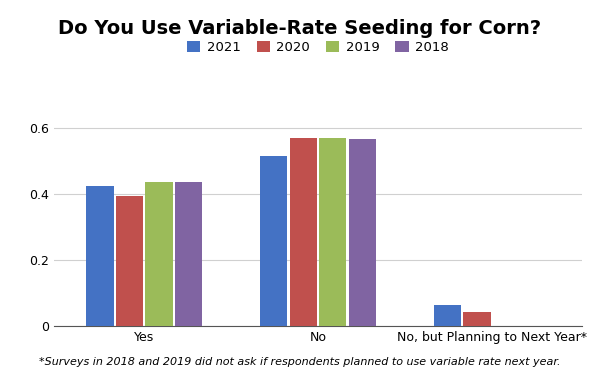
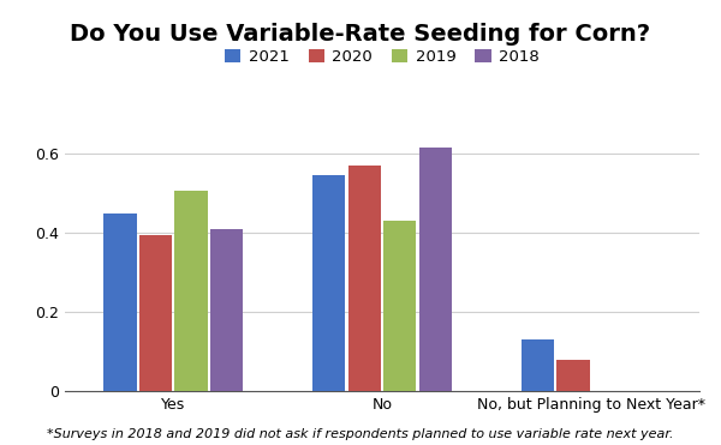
2021/Yes: 0.425 -> 0.450
2019/Yes: 0.435 -> 0.505
2018/Yes: 0.435 -> 0.410
2021/No: 0.515 -> 0.545
2019/No: 0.570 -> 0.430
2018/No: 0.565 -> 0.615
2021/No, but Planning to Next Year*: 0.065 -> 0.130
2020/No, but Planning to Next Year*: 0.045 -> 0.080
